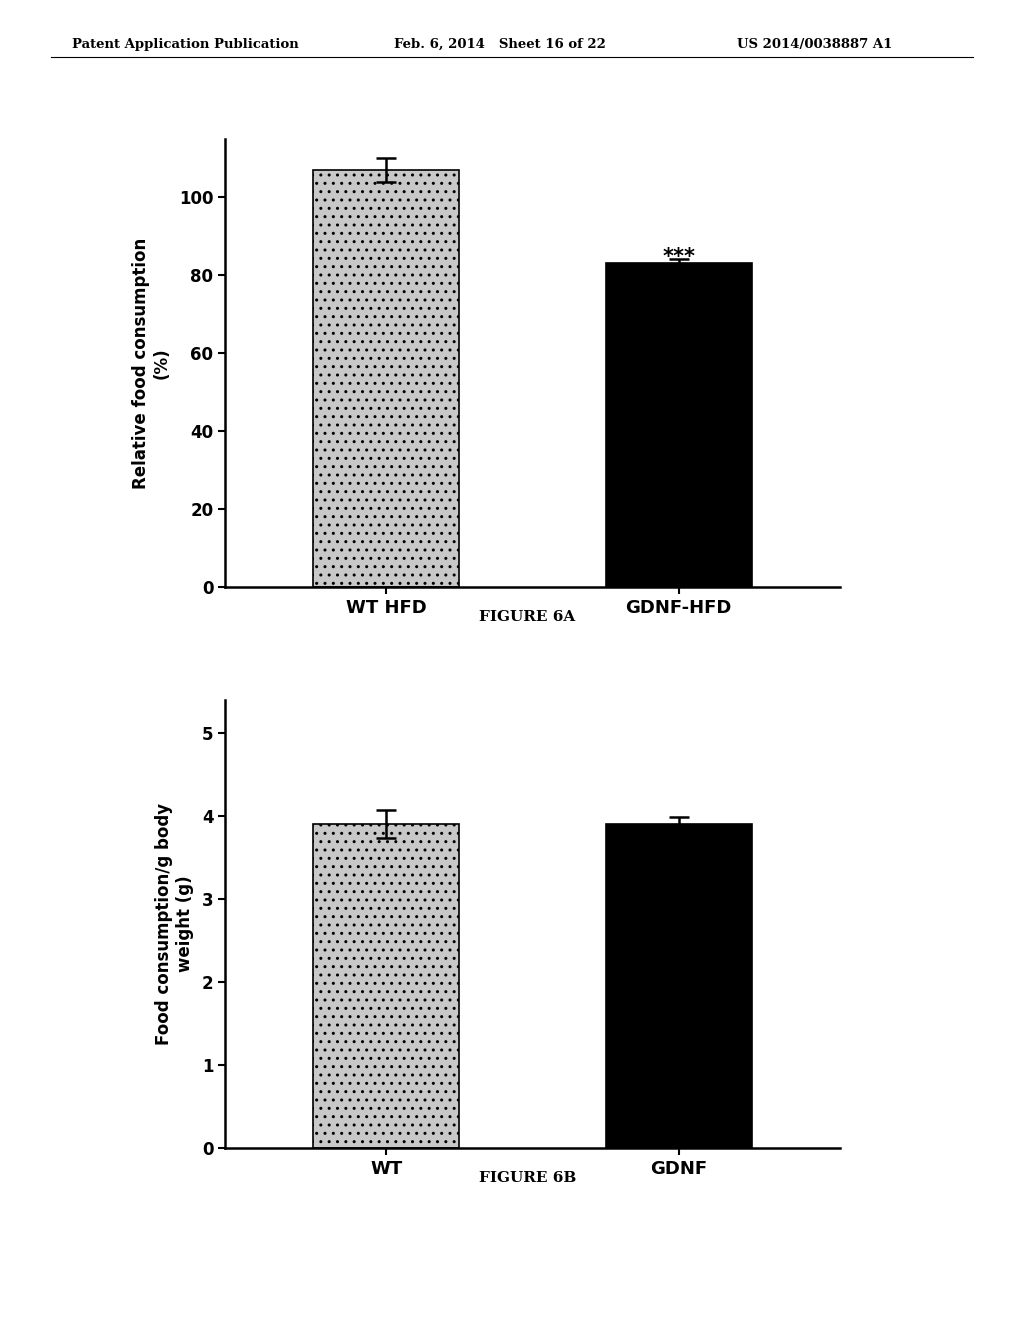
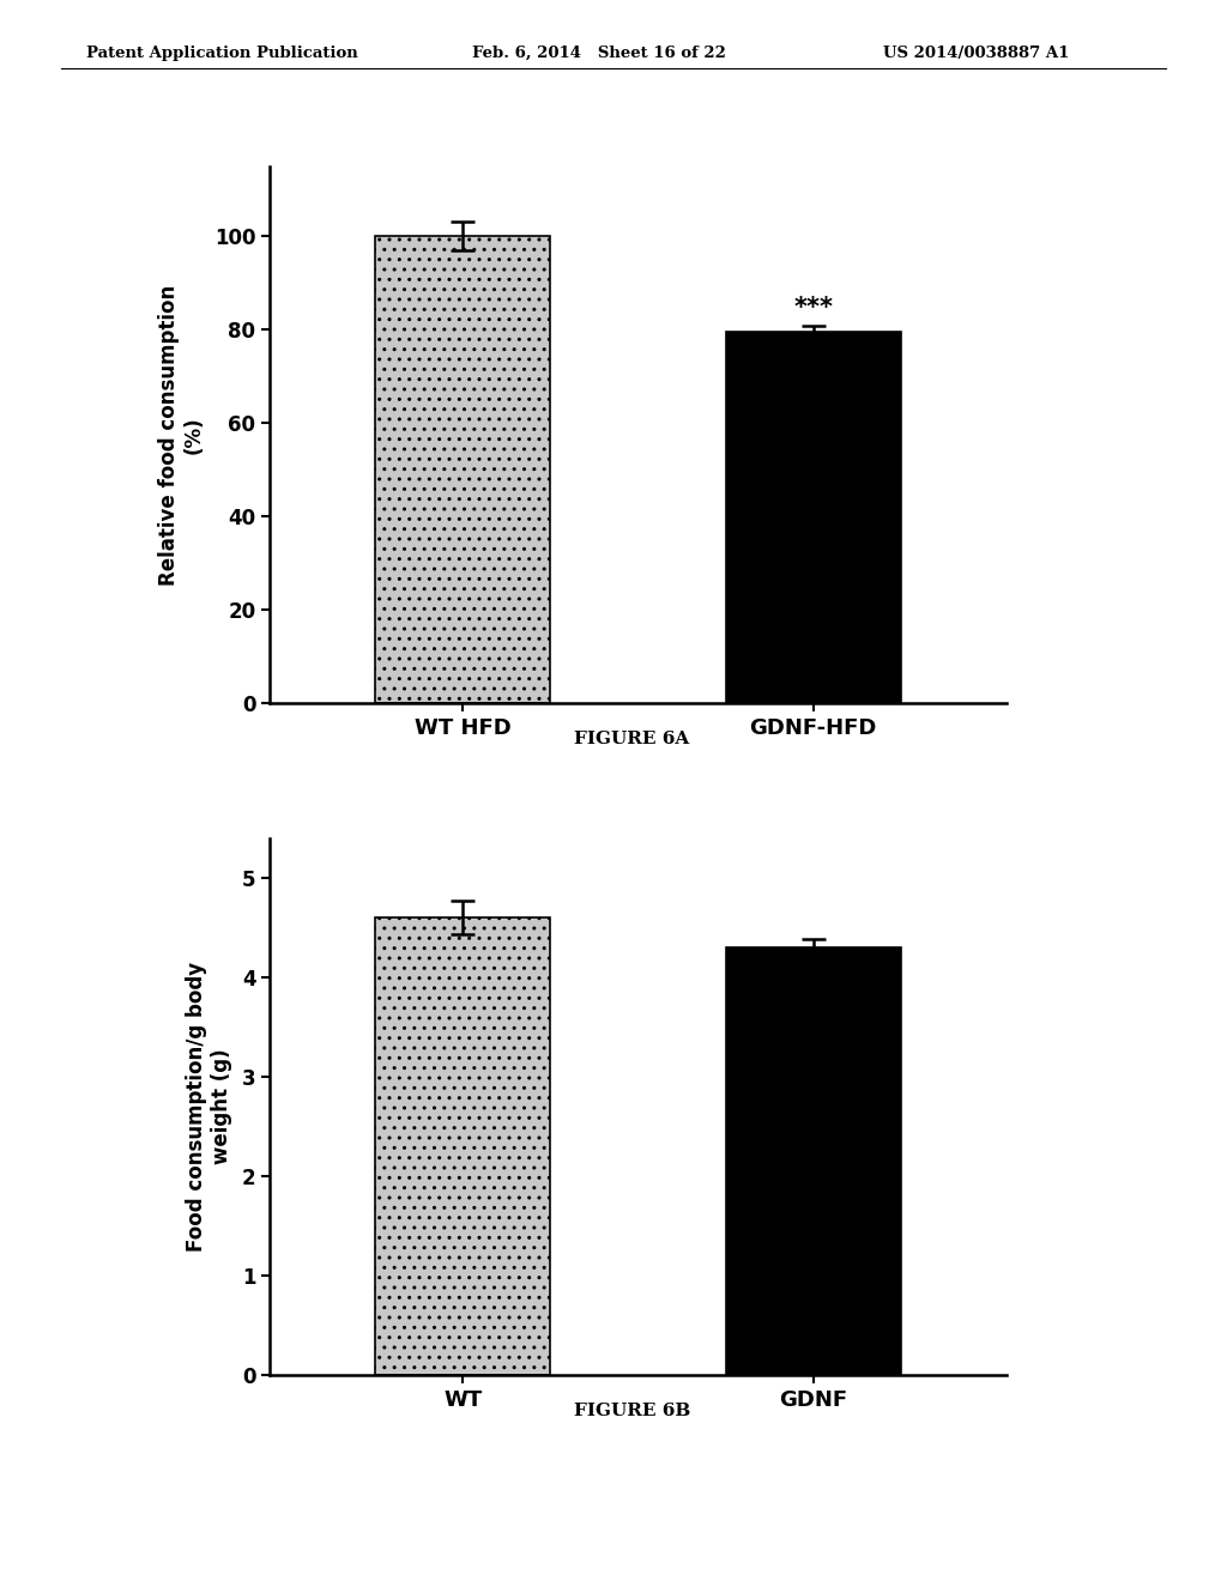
WT HFD: 107.0 -> 100.0
GDNF-HFD: 83.0 -> 79.5
WT: 3.9 -> 4.6
GDNF: 3.9 -> 4.3
